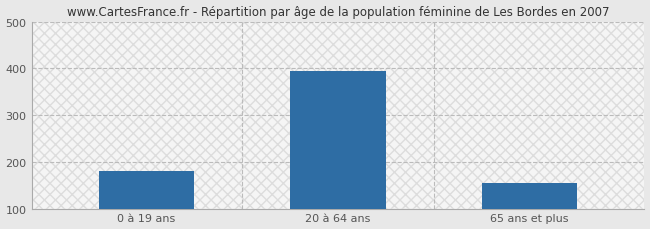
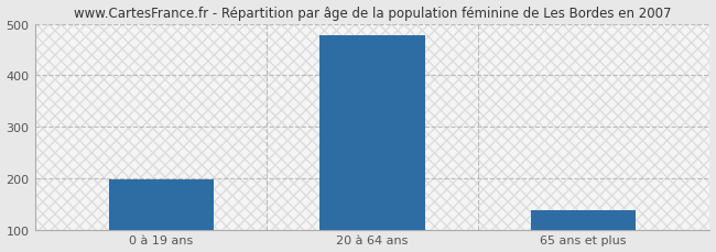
0 à 19 ans: 180 -> 197
20 à 64 ans: 395 -> 478
65 ans et plus: 155 -> 138
